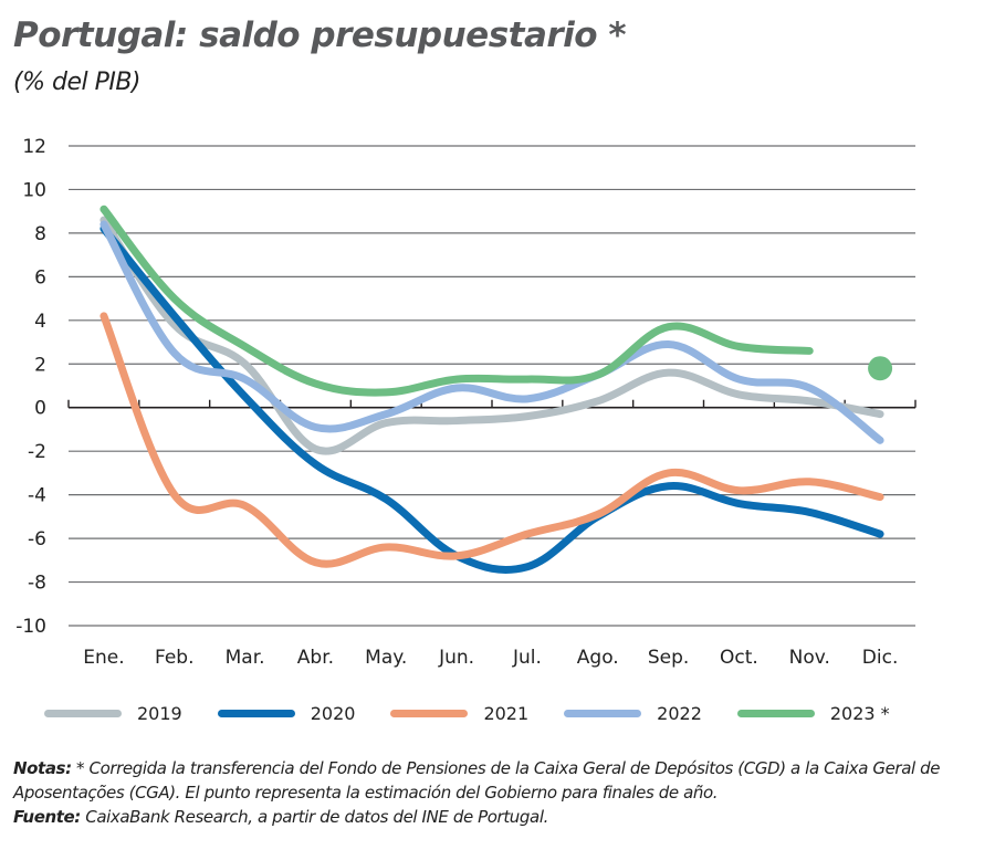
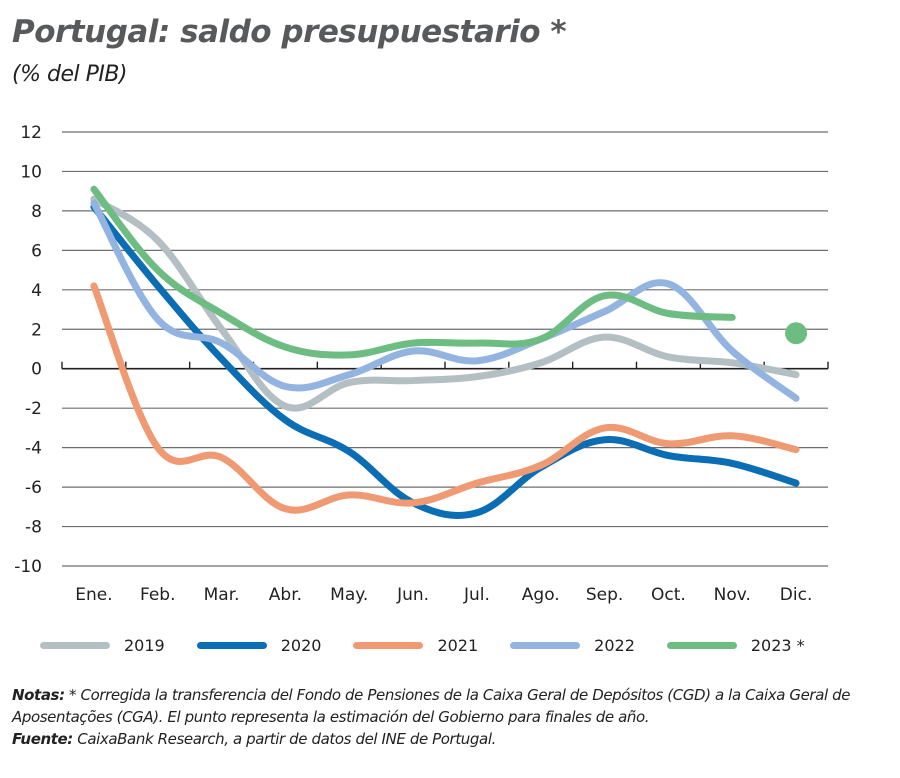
2019/Feb.: 3.8 -> 6.5
2022/Oct.: 1.3 -> 4.3
